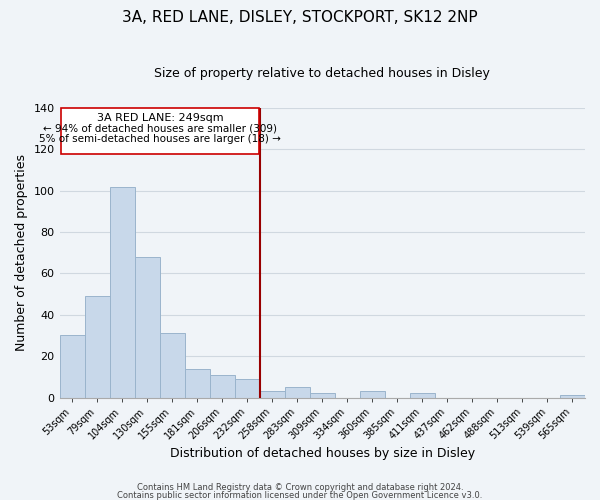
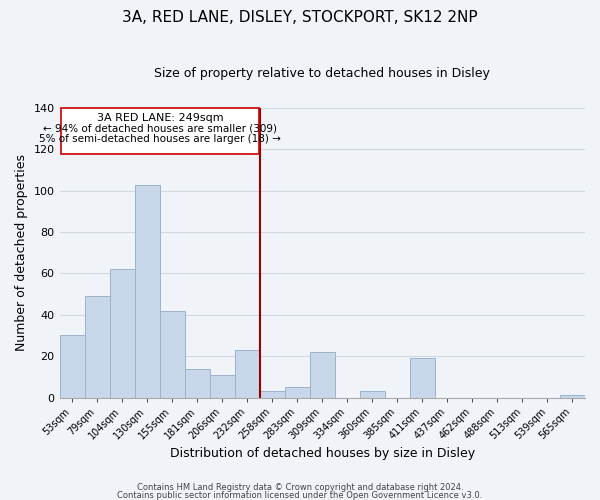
104sqm: 102 -> 62
130sqm: 68 -> 103
155sqm: 31 -> 42
232sqm: 9 -> 23
309sqm: 2 -> 22
411sqm: 2 -> 19
